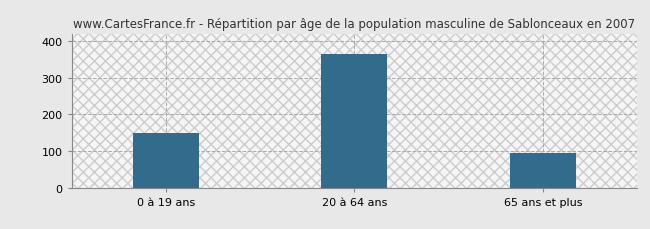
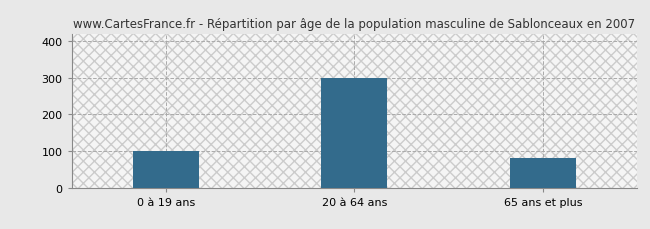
0 à 19 ans: 148 -> 100
20 à 64 ans: 365 -> 300
65 ans et plus: 95 -> 80
